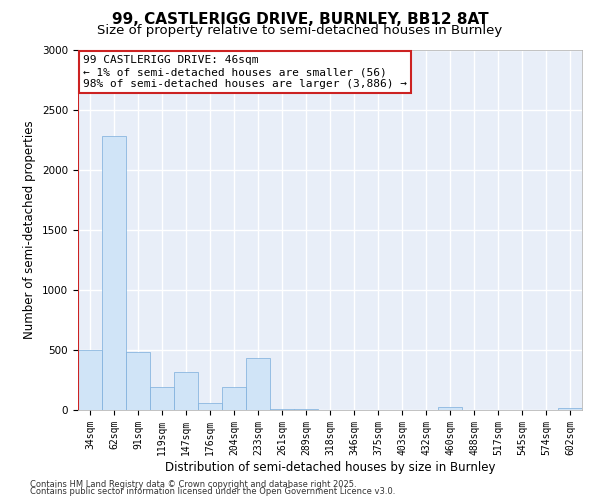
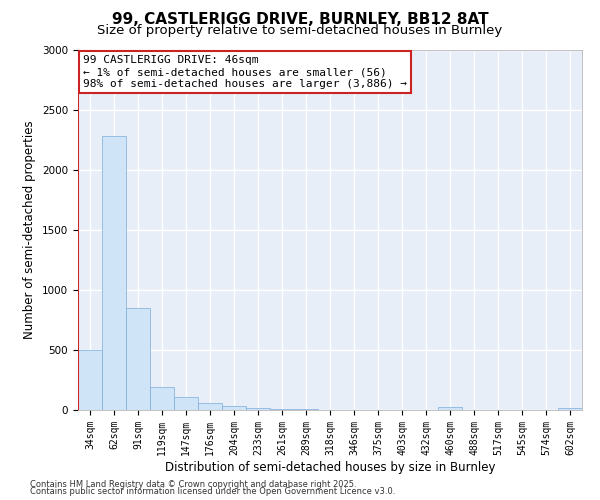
91sqm: 480 -> 850
147sqm: 320 -> 100
204sqm: 190 -> 30
233sqm: 430 -> 20
